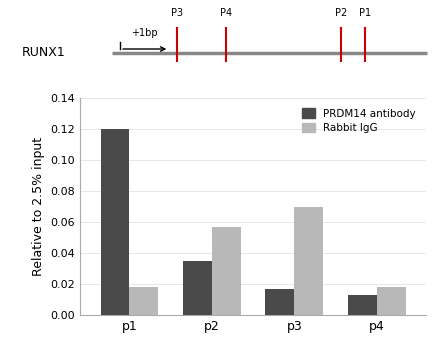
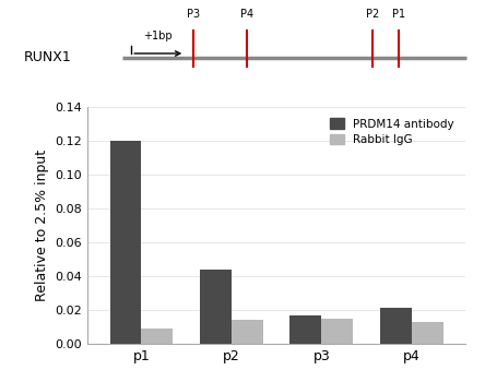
Rabbit IgG/p1: 0.018 -> 0.009
PRDM14 antibody/p2: 0.035 -> 0.044
Rabbit IgG/p2: 0.057 -> 0.014
Rabbit IgG/p3: 0.070 -> 0.015
PRDM14 antibody/p4: 0.013 -> 0.021
Rabbit IgG/p4: 0.018 -> 0.013
